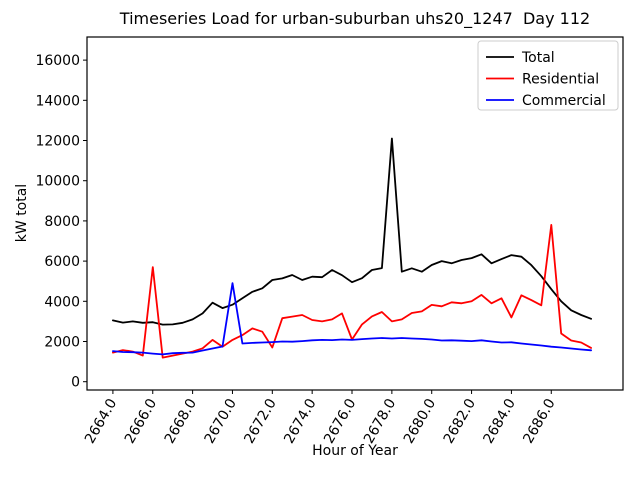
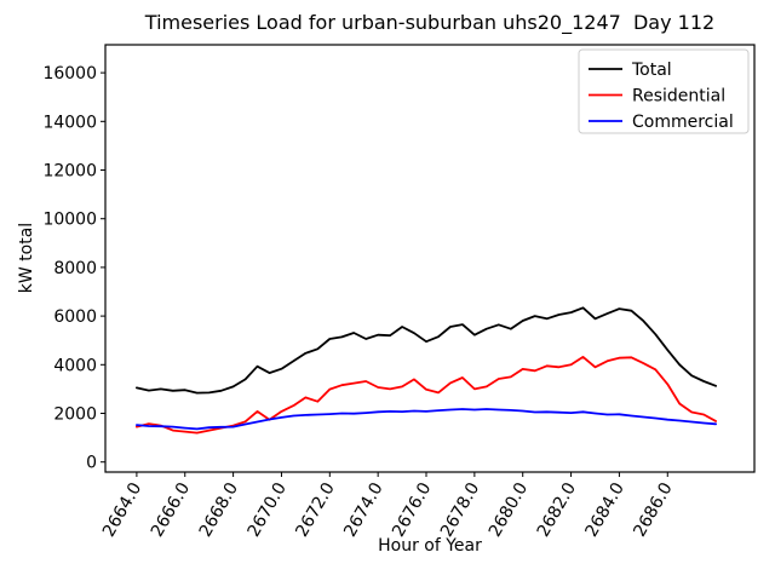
Residential/2666.0: 5700 -> 1200
Commercial/2670.0: 4900 -> 1800
Residential/2672.0: 1700 -> 3000
Residential/2676.0: 2100 -> 3000
Total/2678.0: 12100 -> 5200
Residential/2684.0: 3200 -> 4300
Residential/2686.0: 7800 -> 3200
